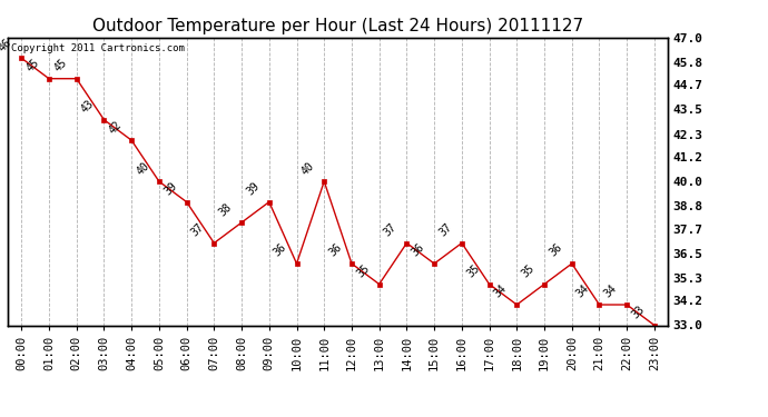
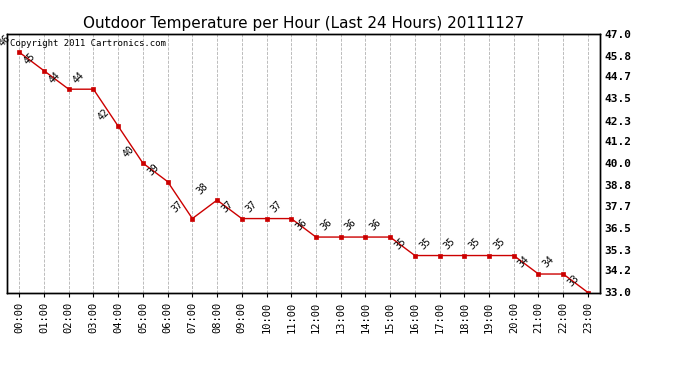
02:00: 45 -> 44
03:00: 43 -> 44
09:00: 39 -> 37
10:00: 36 -> 37
11:00: 40 -> 37
13:00: 35 -> 36
14:00: 37 -> 36
16:00: 37 -> 35
18:00: 34 -> 35
20:00: 36 -> 35
